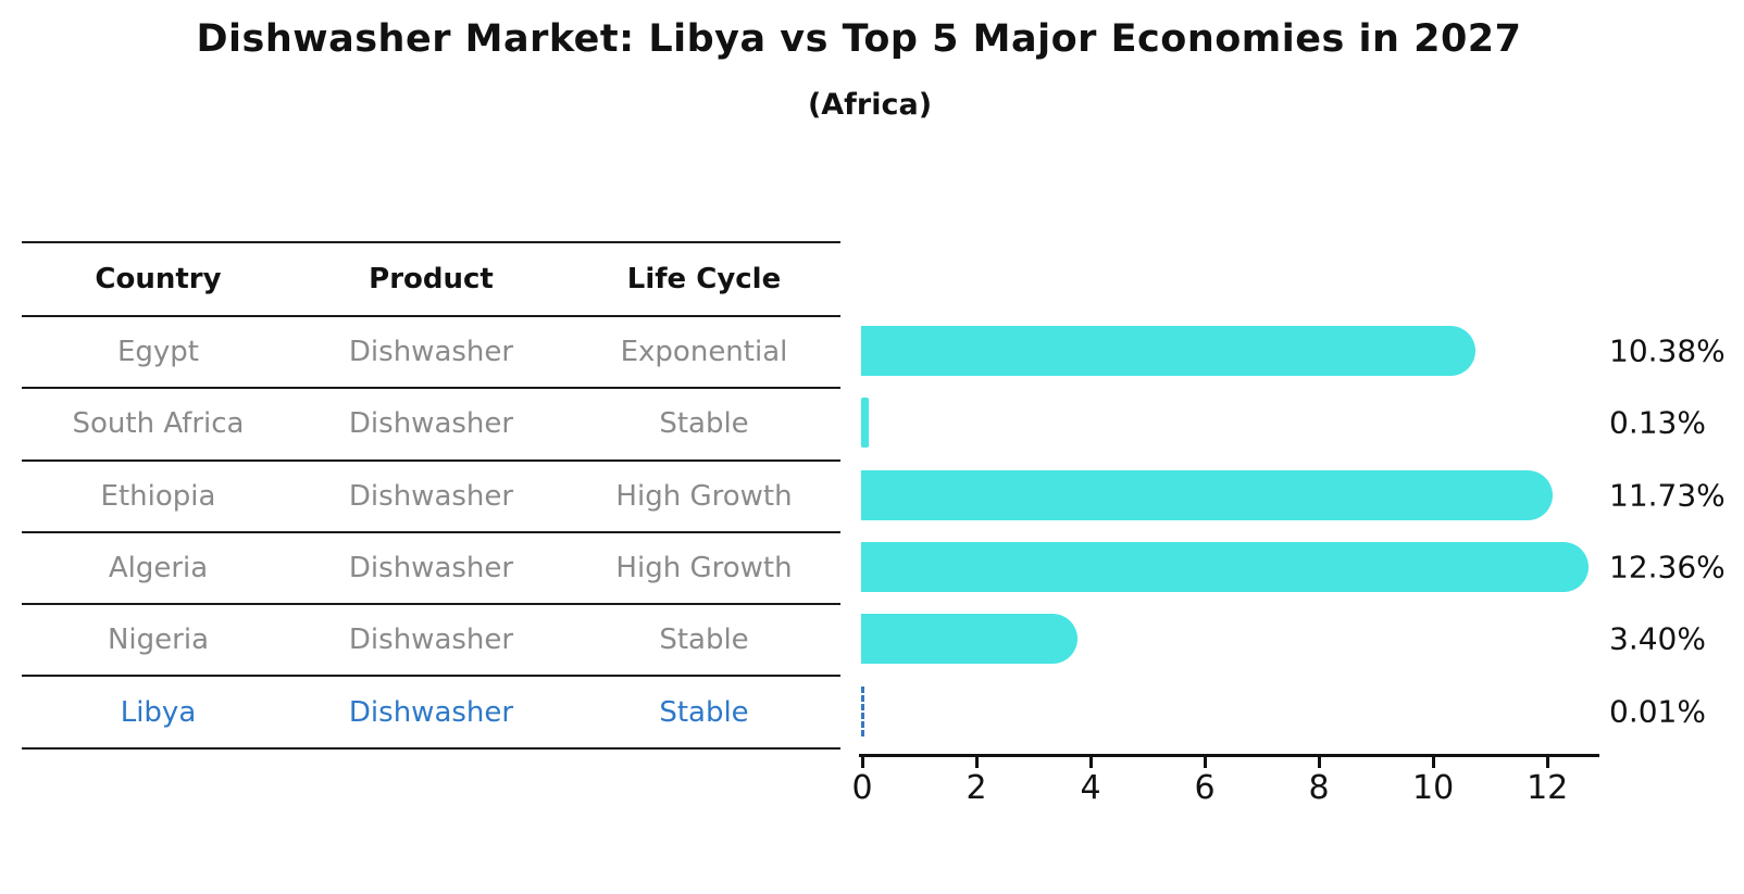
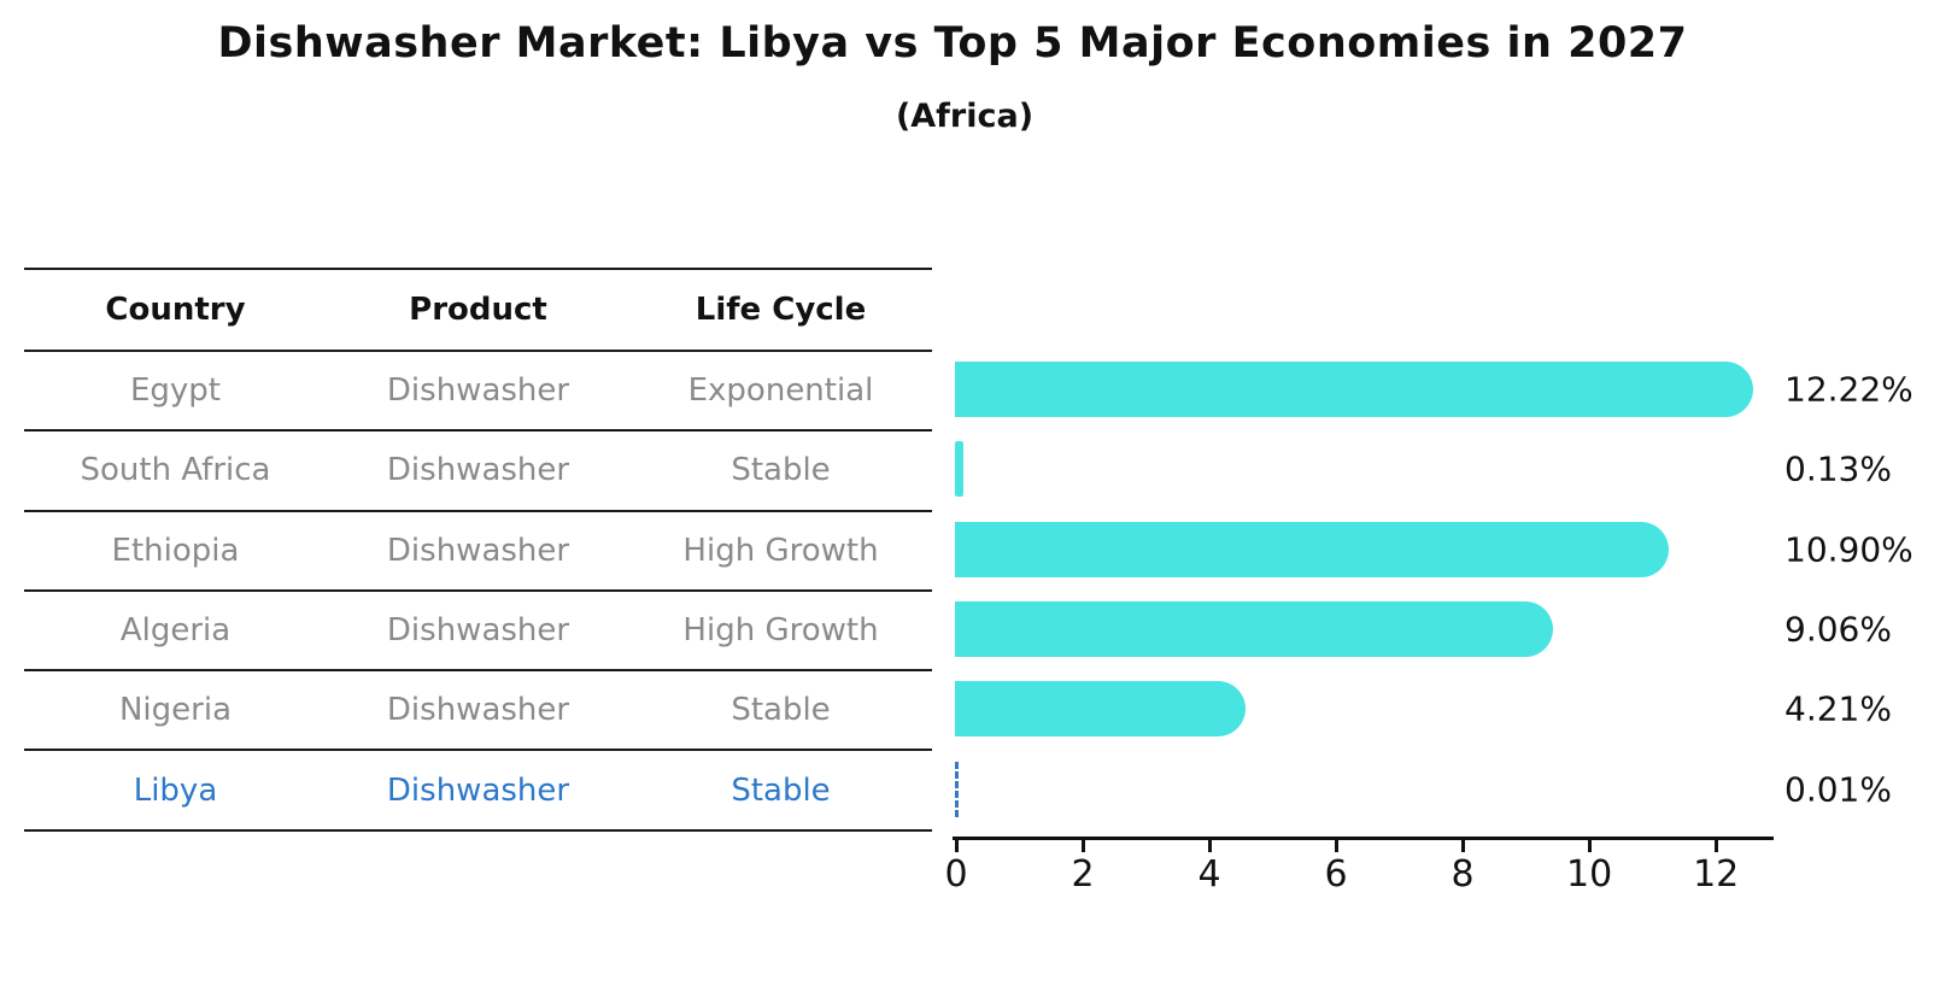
Egypt: 10.38% -> 12.22%
Ethiopia: 11.73% -> 10.90%
Algeria: 12.36% -> 9.06%
Nigeria: 3.40% -> 4.21%
